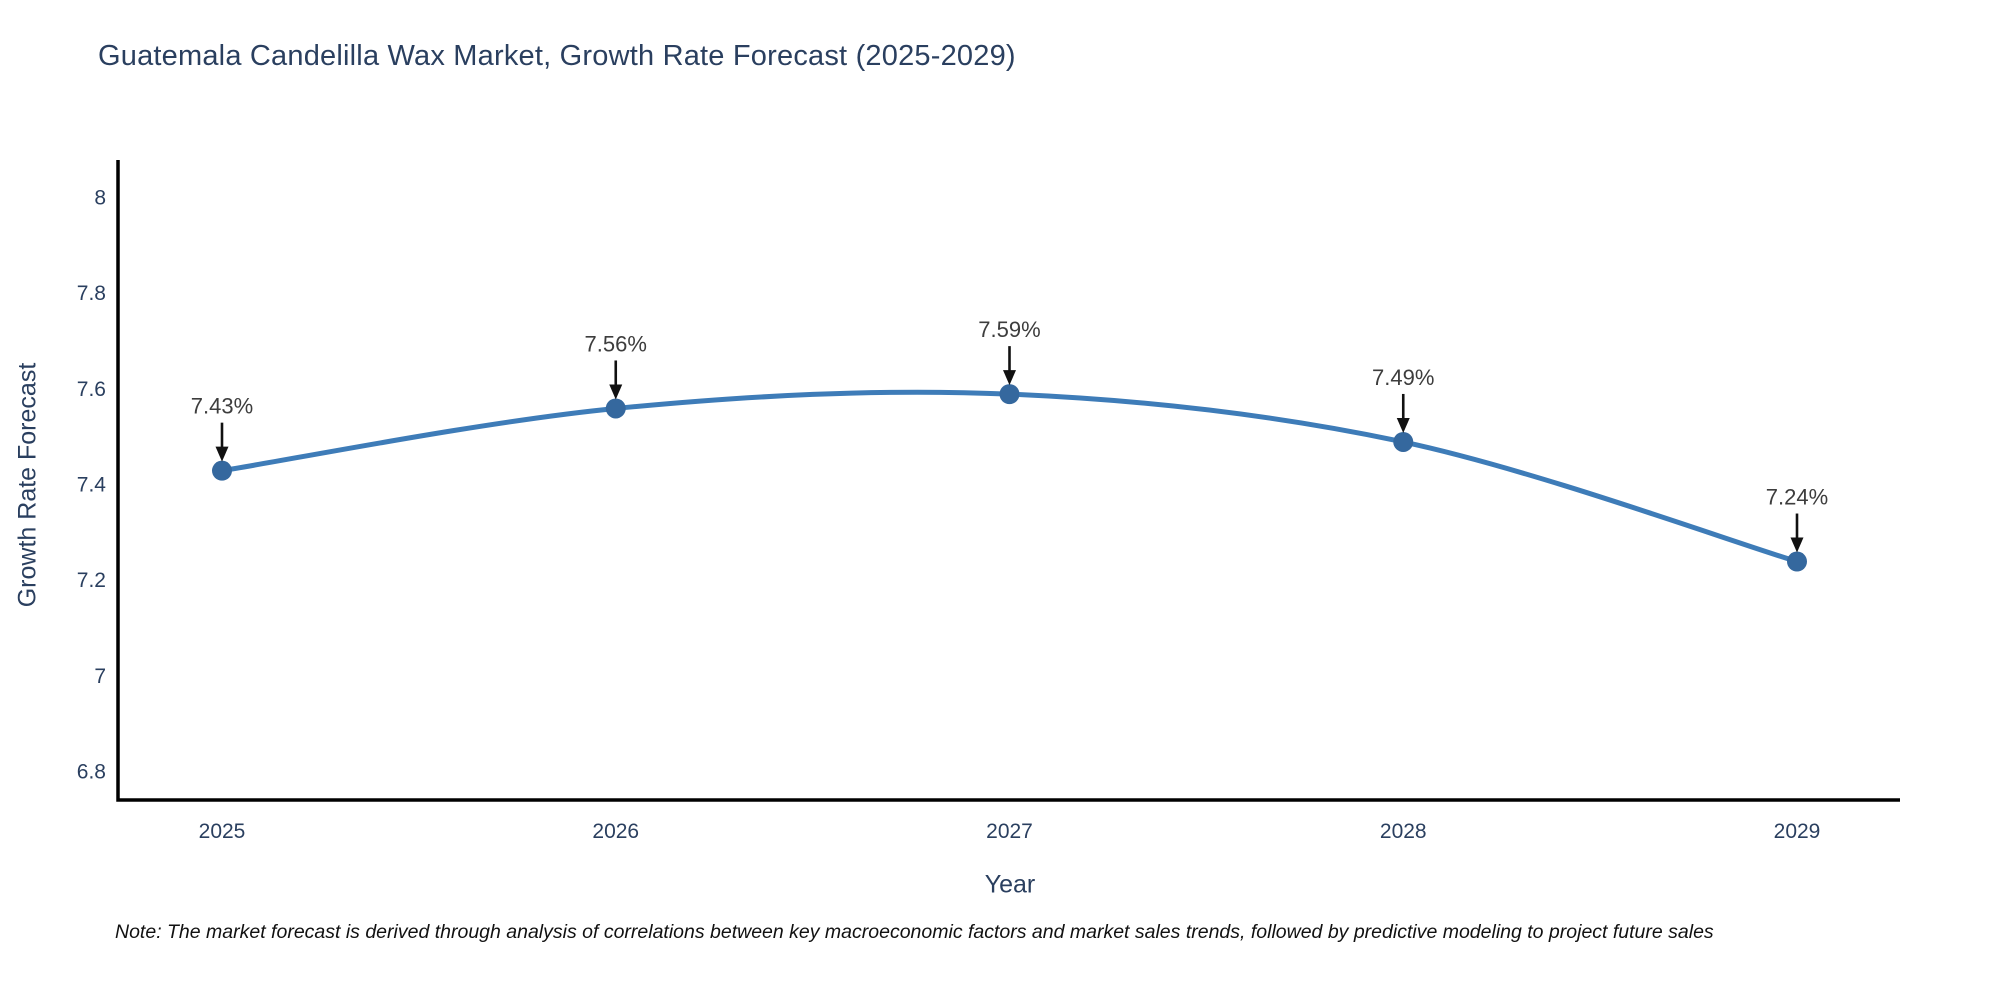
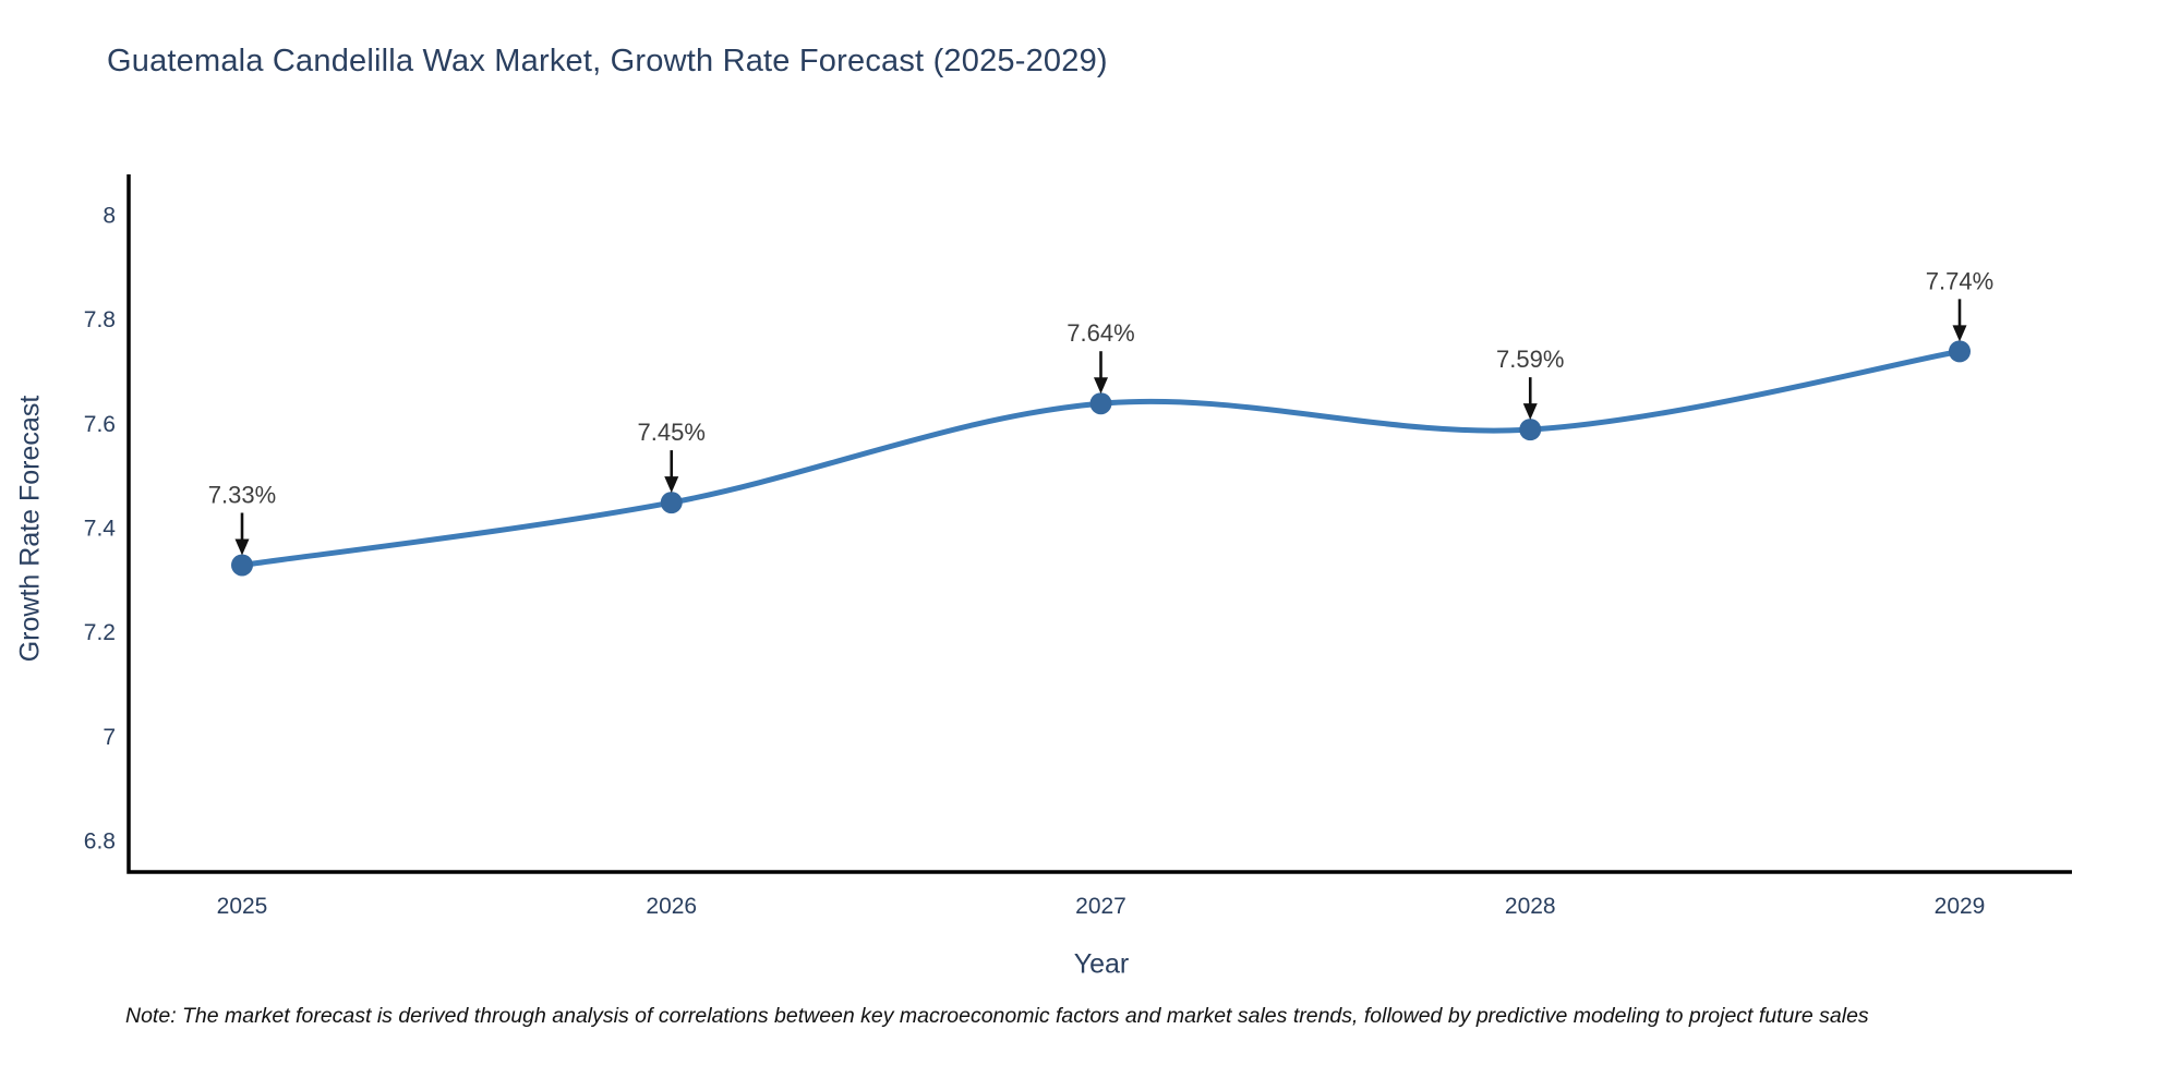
2025: 7.43% -> 7.33%
2026: 7.56% -> 7.45%
2027: 7.59% -> 7.64%
2028: 7.49% -> 7.59%
2029: 7.24% -> 7.74%
